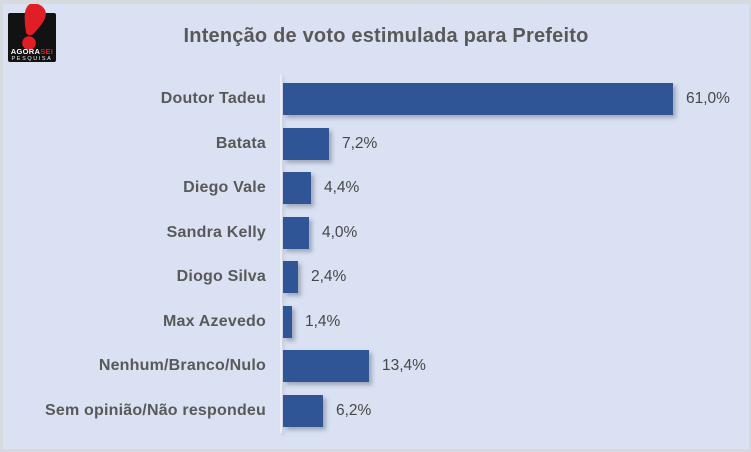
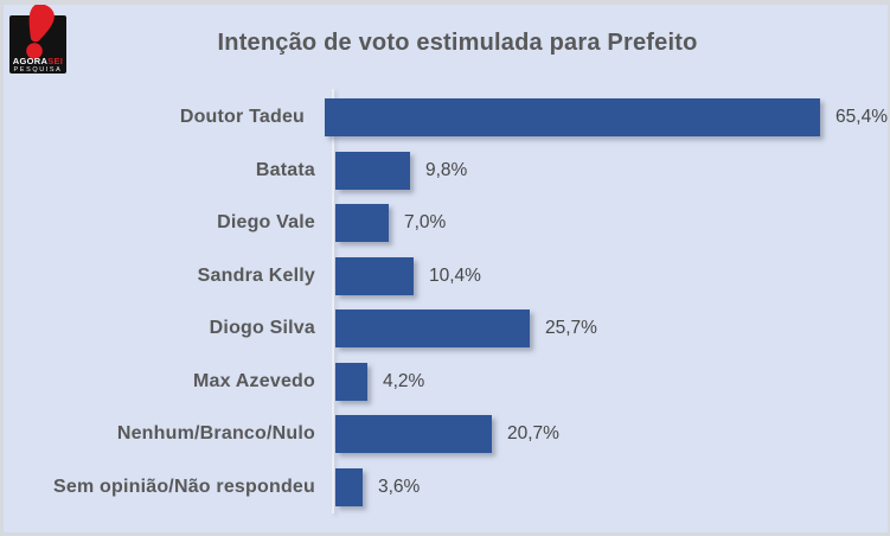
Doutor Tadeu: 61,0% -> 65,4%
Batata: 7,2% -> 9,8%
Diego Vale: 4,4% -> 7,0%
Sandra Kelly: 4,0% -> 10,4%
Diogo Silva: 2,4% -> 25,7%
Max Azevedo: 1,4% -> 4,2%
Nenhum/Branco/Nulo: 13,4% -> 20,7%
Sem opinião/Não respondeu: 6,2% -> 3,6%
